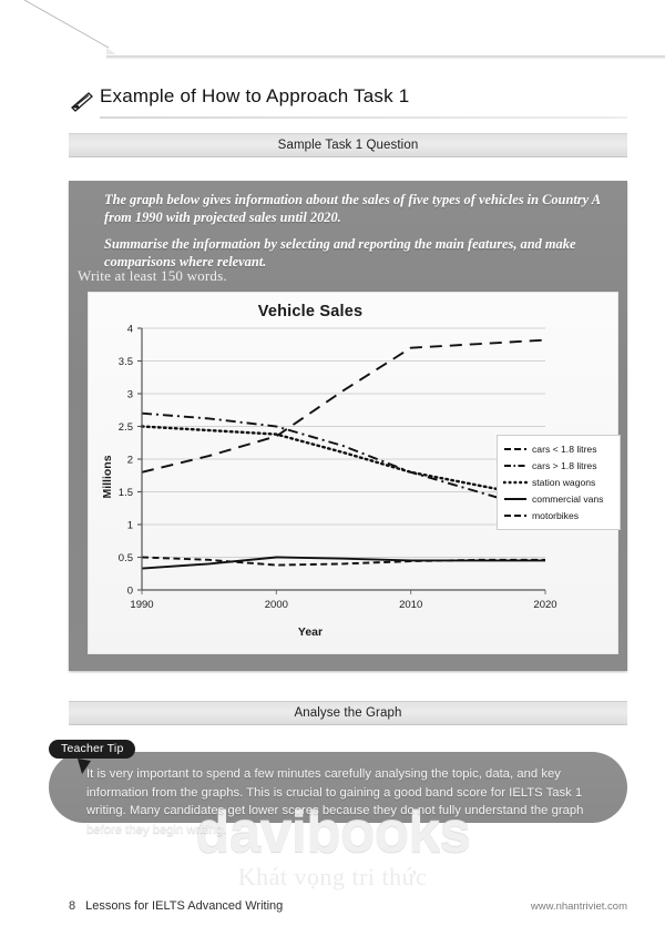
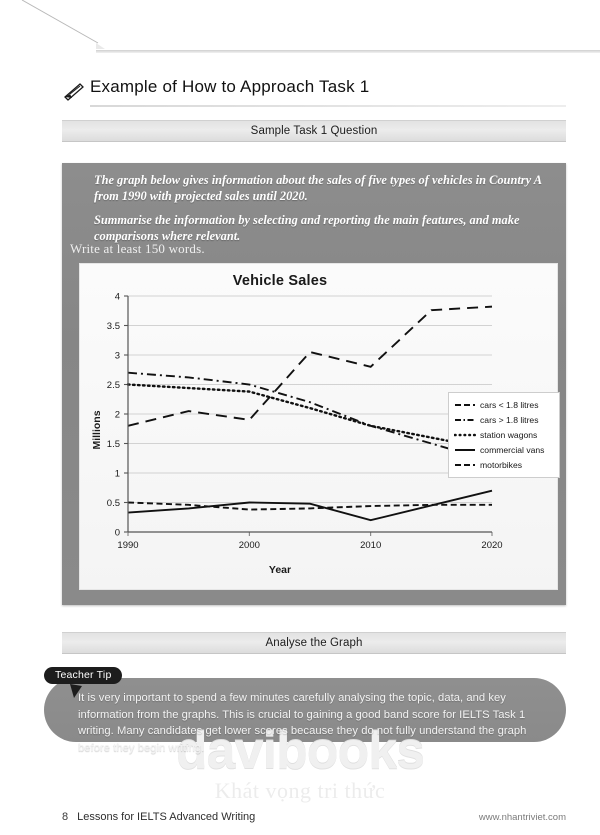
cars < 1.8 litres/2000: 2.4 -> 1.9
cars < 1.8 litres/2010: 3.7 -> 2.8
commercial vans/2010: 0.5 -> 0.2
commercial vans/2020: 0.5 -> 0.7
